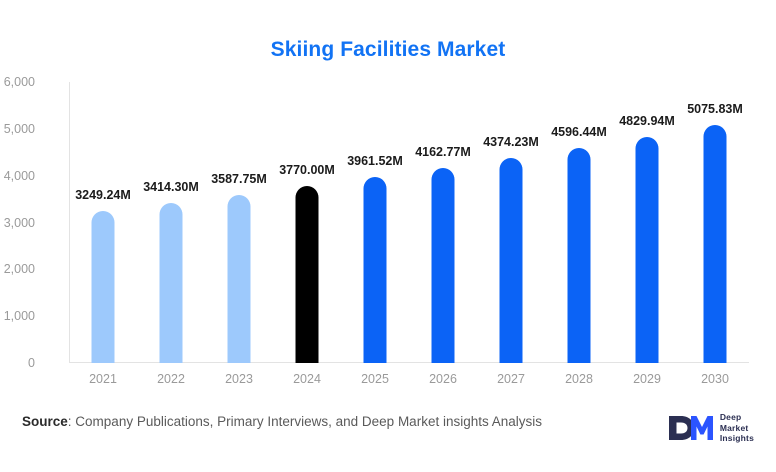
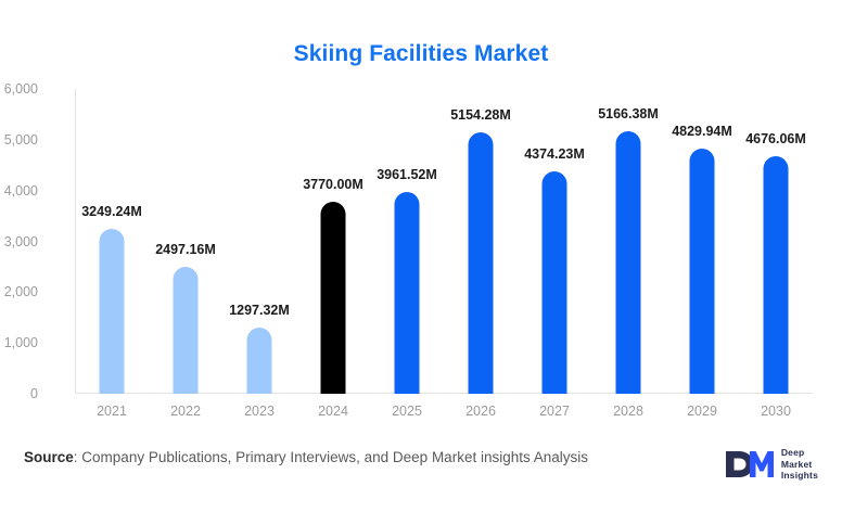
2022: 3414.30M -> 2497.16M
2023: 3587.75M -> 1297.32M
2026: 4162.77M -> 5154.28M
2028: 4596.44M -> 5166.38M
2030: 5075.83M -> 4676.06M
